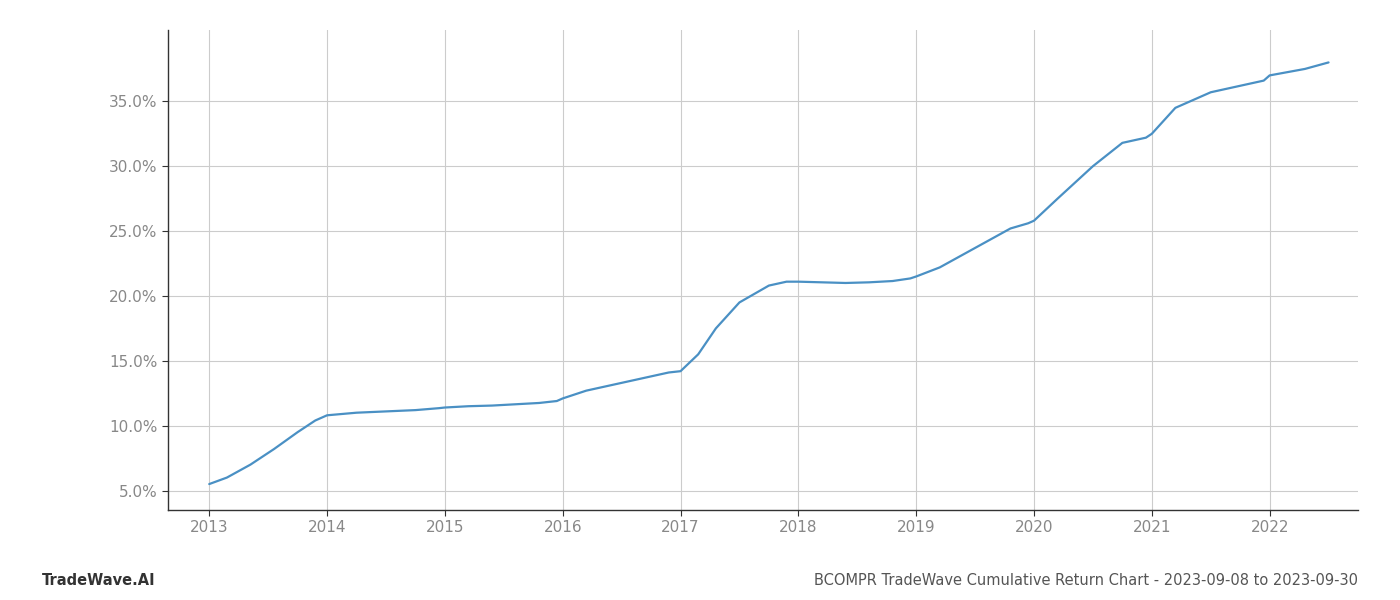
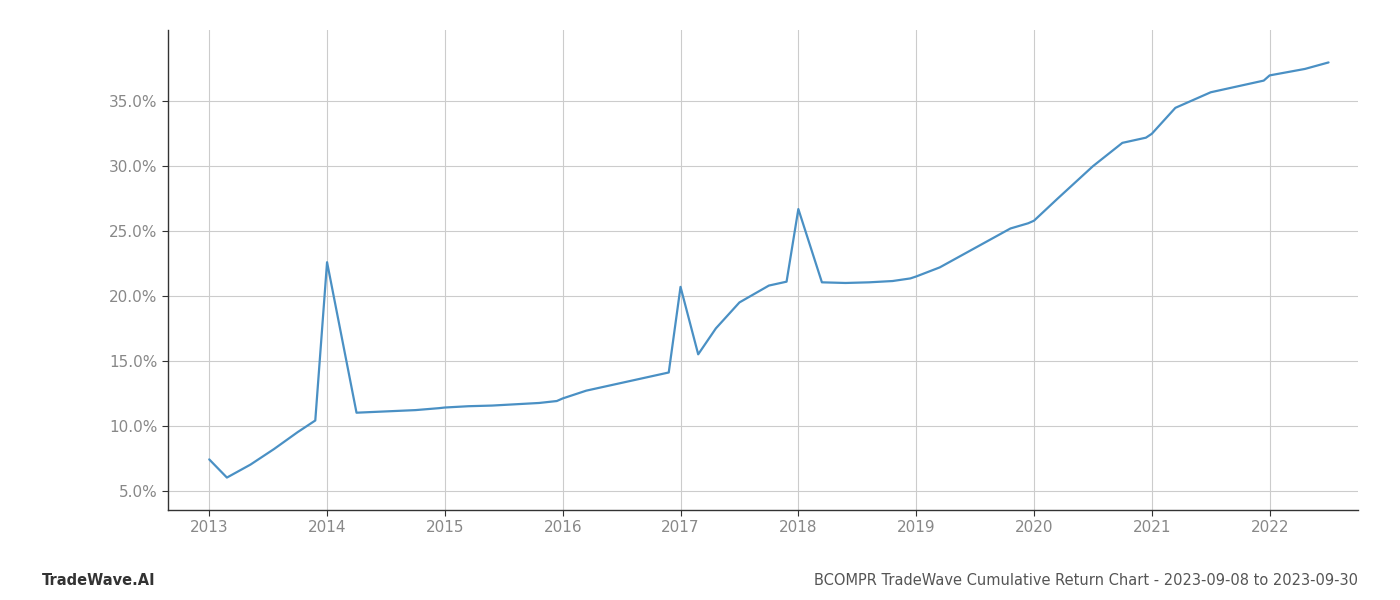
2013: 5.5% -> 7.4%
2014: 10.8% -> 22.6%
2017: 14.2% -> 20.7%
2018: 21.1% -> 26.7%
